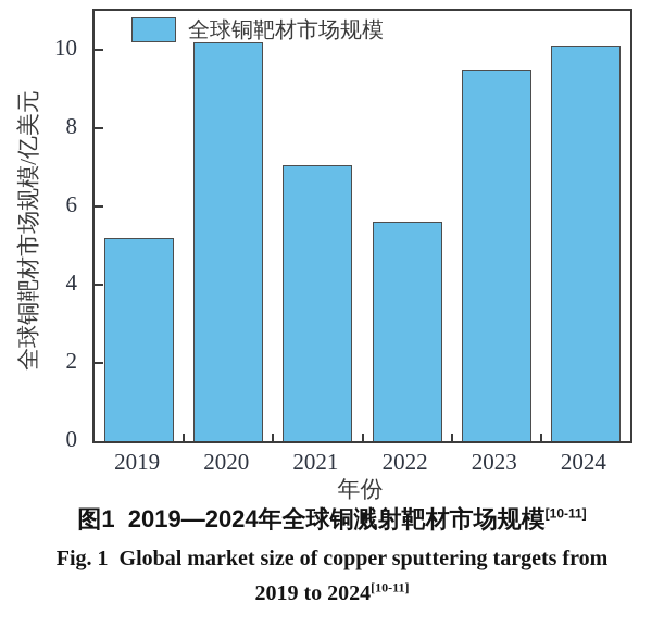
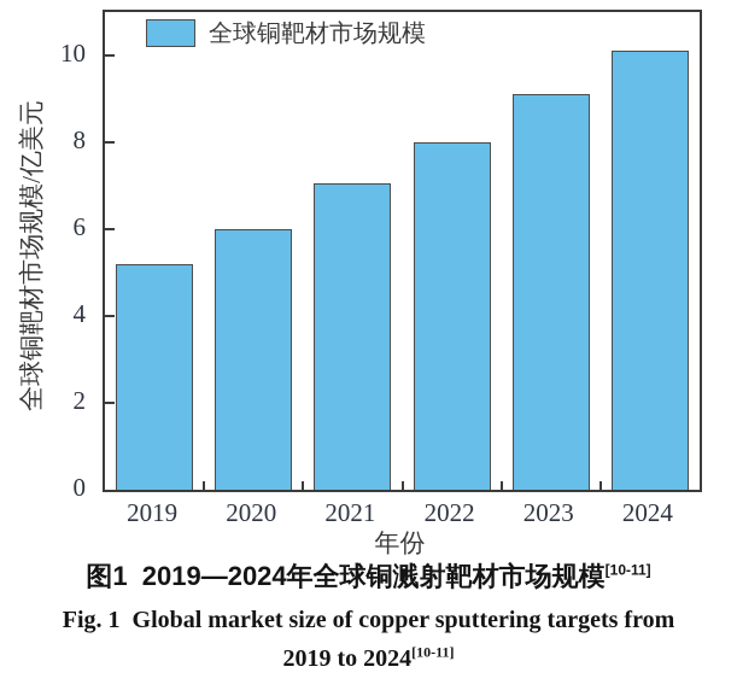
2020: 10.2 -> 6.0
2022: 5.6 -> 8.0
2023: 9.5 -> 9.1
